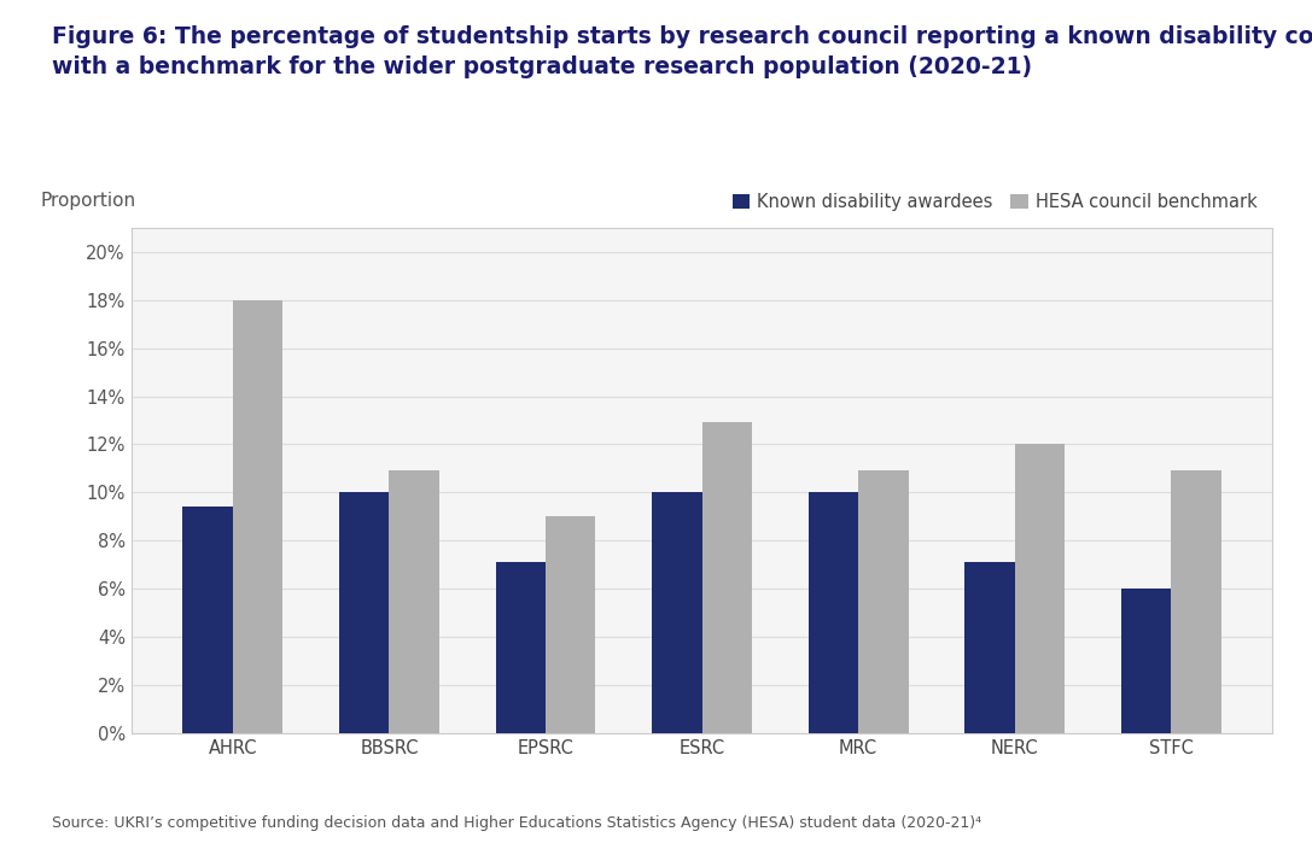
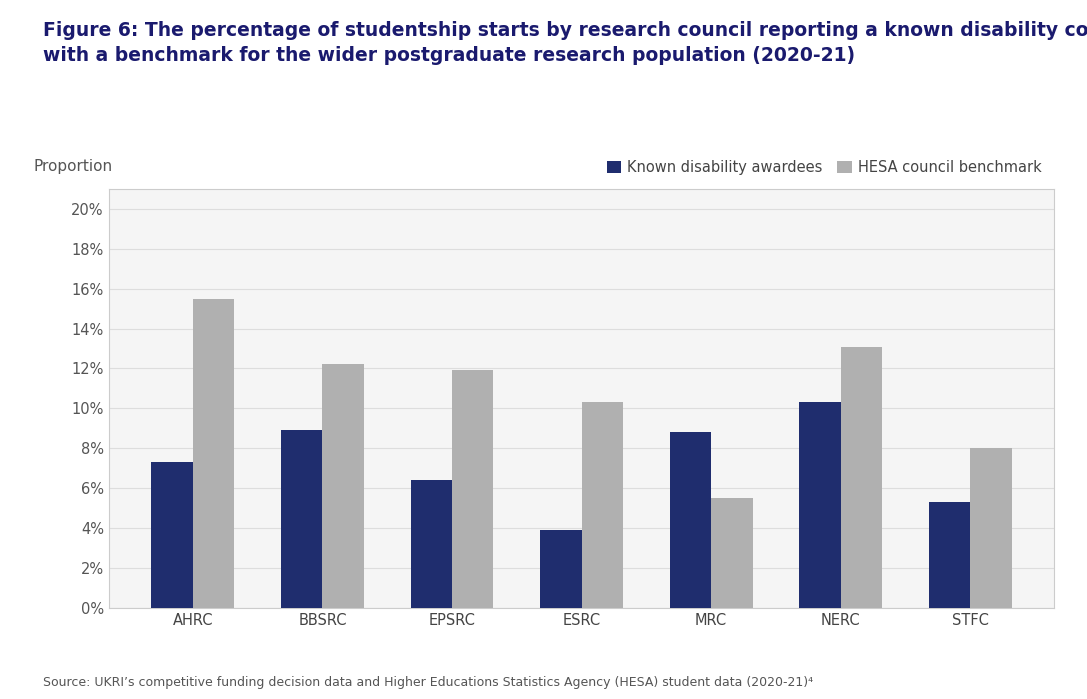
Known disability awardees/AHRC: 9.4% -> 7.3%
HESA council benchmark/AHRC: 18.0% -> 15.5%
Known disability awardees/BBSRC: 10.0% -> 8.9%
HESA council benchmark/BBSRC: 10.9% -> 12.2%
Known disability awardees/EPSRC: 7.1% -> 6.4%
HESA council benchmark/EPSRC: 9.0% -> 11.9%
Known disability awardees/ESRC: 10.0% -> 3.9%
HESA council benchmark/ESRC: 12.9% -> 10.3%
Known disability awardees/MRC: 10.0% -> 8.8%
HESA council benchmark/MRC: 10.9% -> 5.5%
Known disability awardees/NERC: 7.1% -> 10.3%
HESA council benchmark/NERC: 12.0% -> 13.1%
Known disability awardees/STFC: 6.0% -> 5.3%
HESA council benchmark/STFC: 10.9% -> 8.0%
